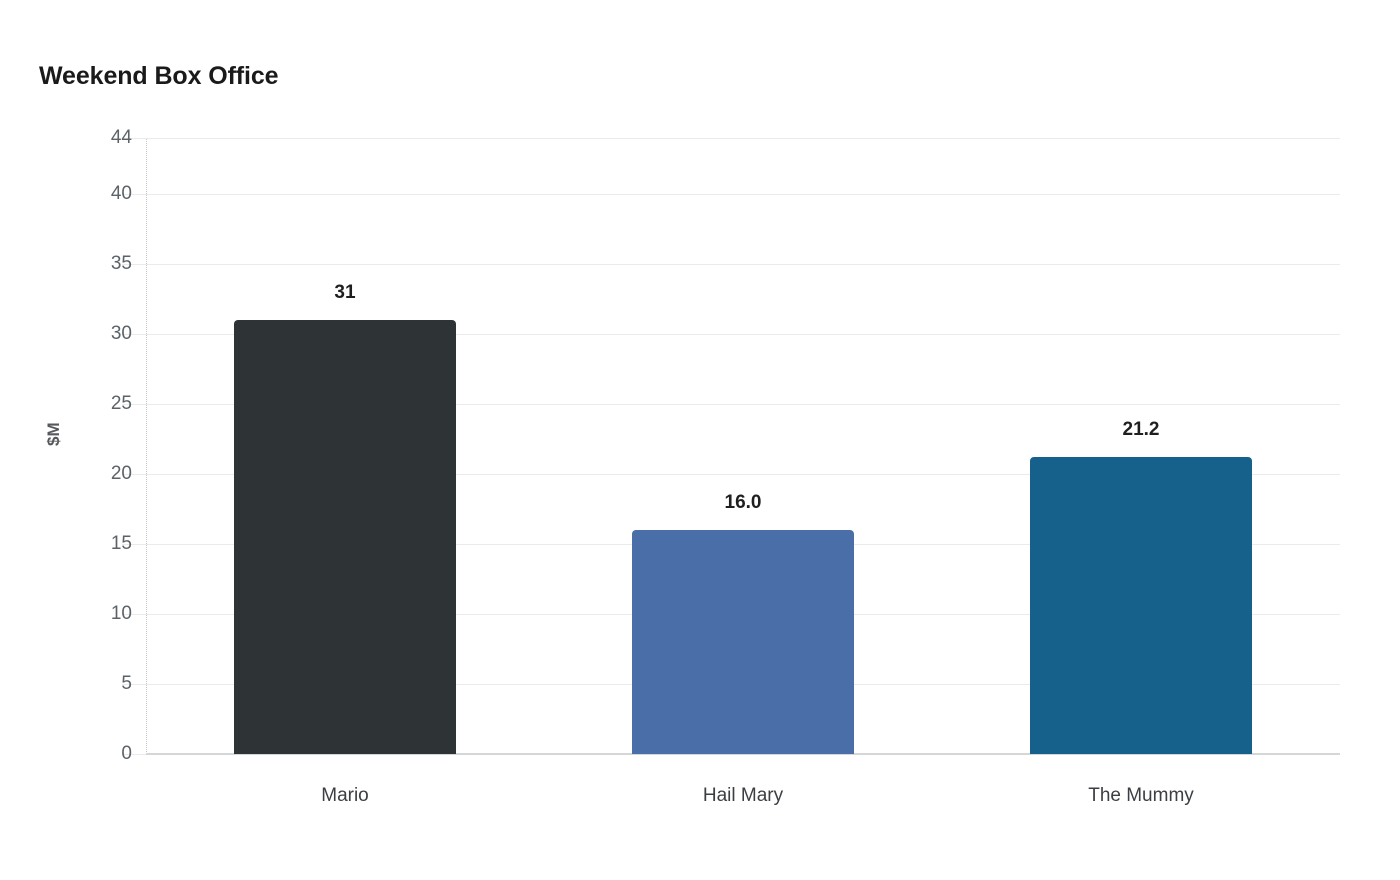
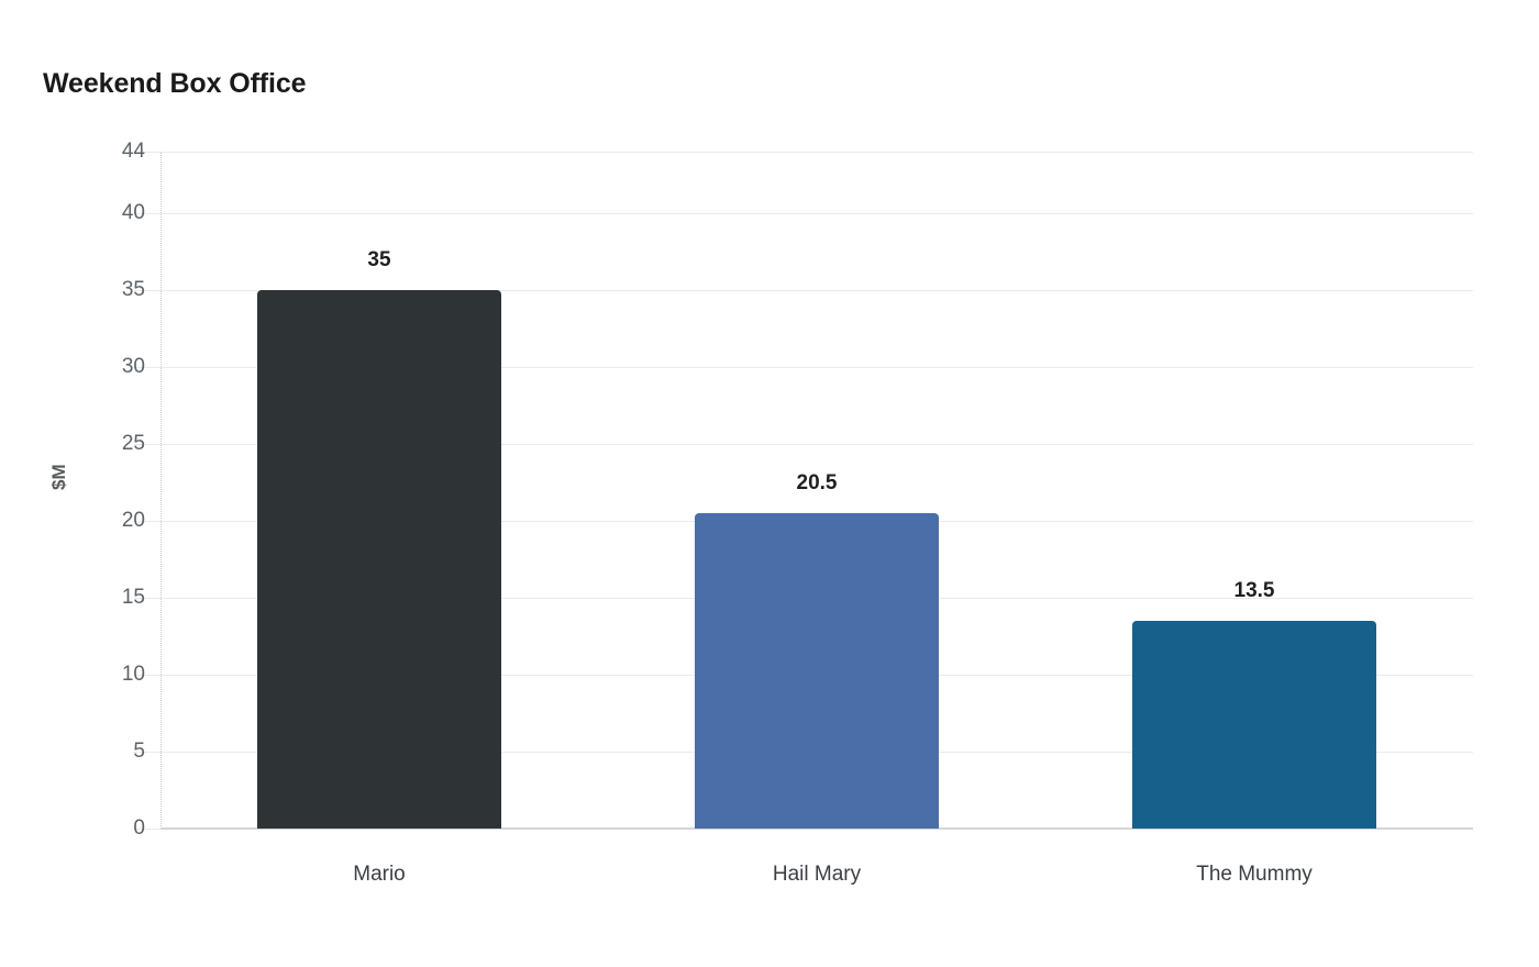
Mario: 31 -> 35
Hail Mary: 16.0 -> 20.5
The Mummy: 21.2 -> 13.5
